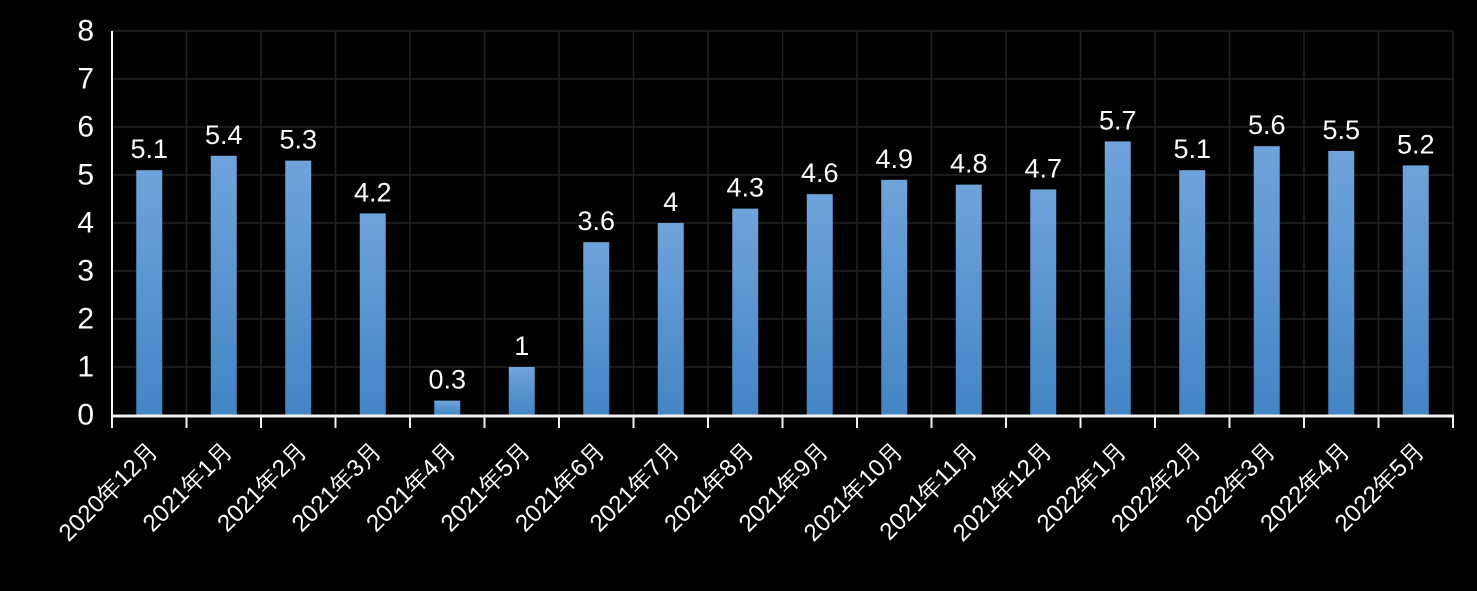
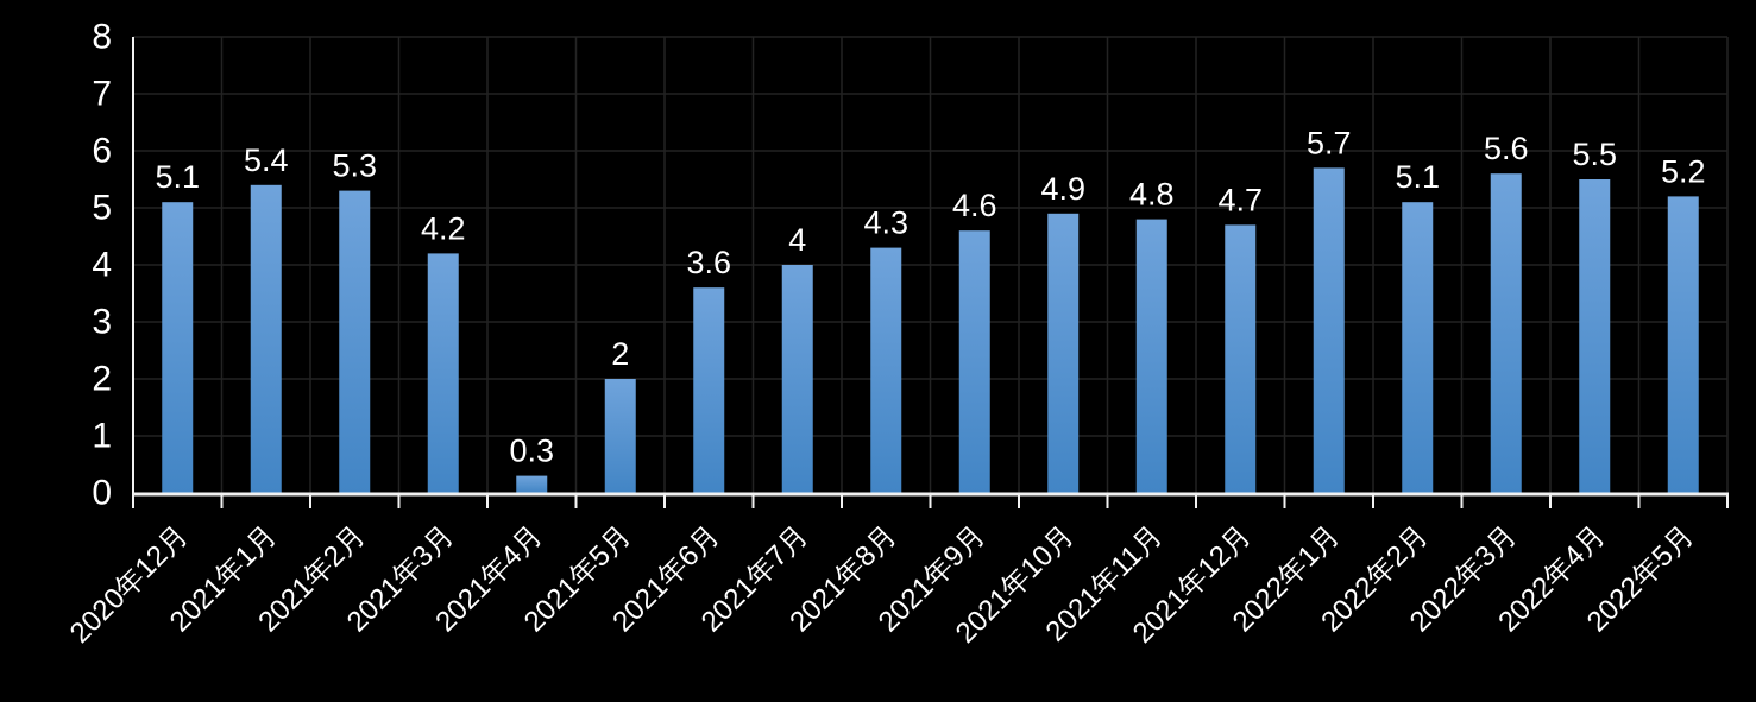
2021年5月: 1 -> 2
